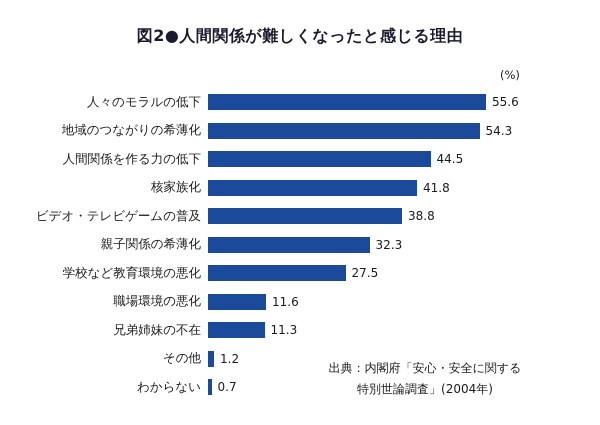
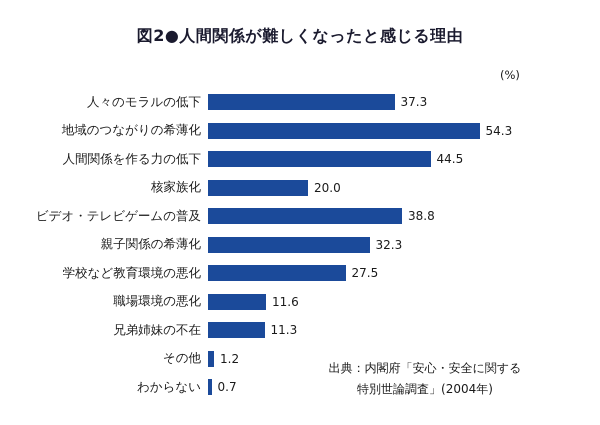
人々のモラルの低下: 55.6 -> 37.3
核家族化: 41.8 -> 20.0
